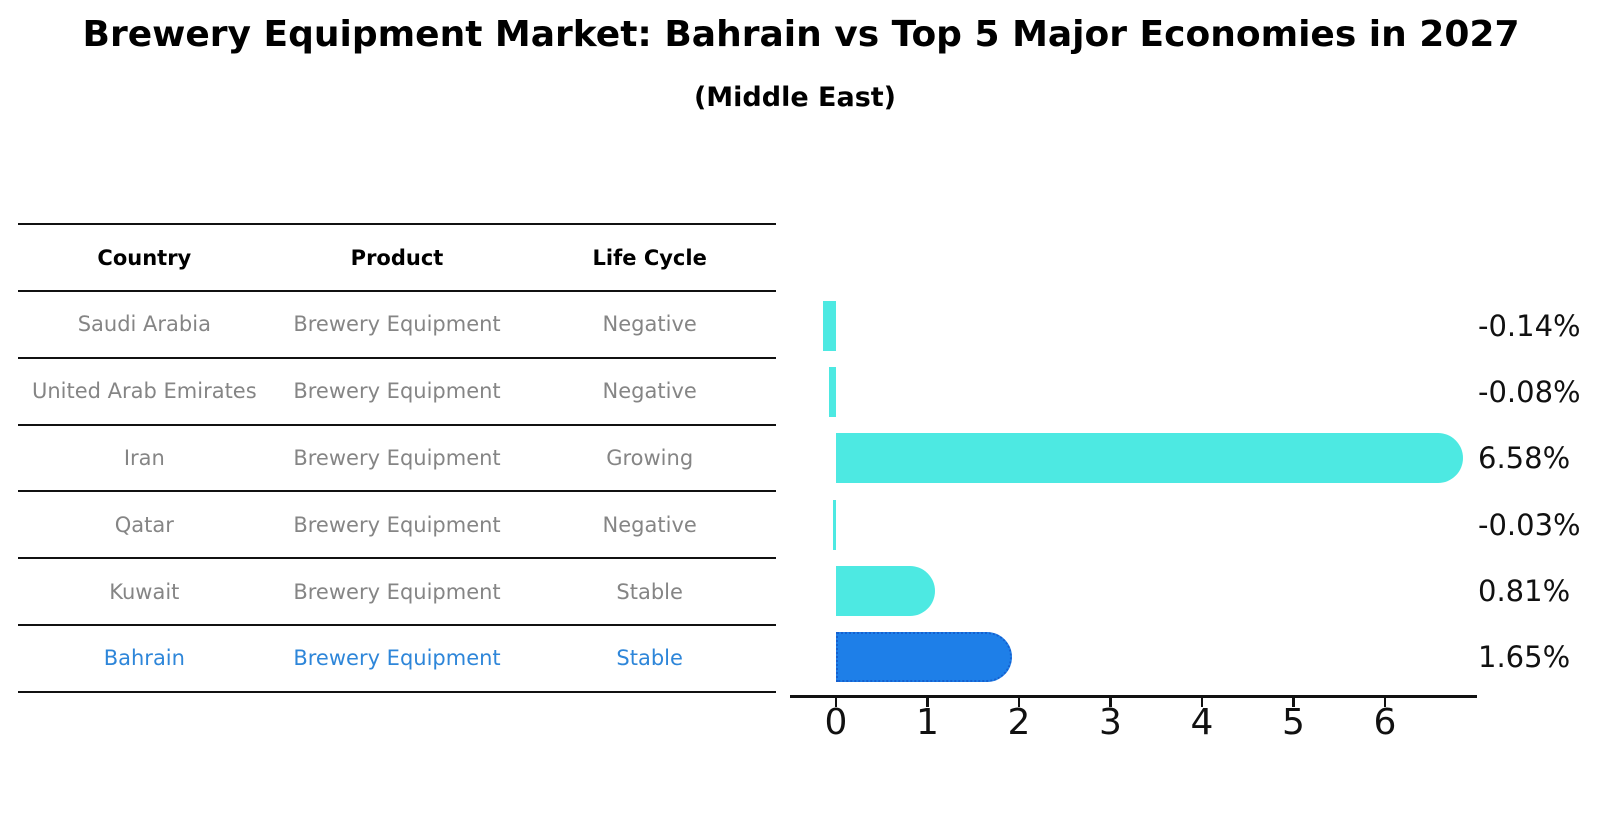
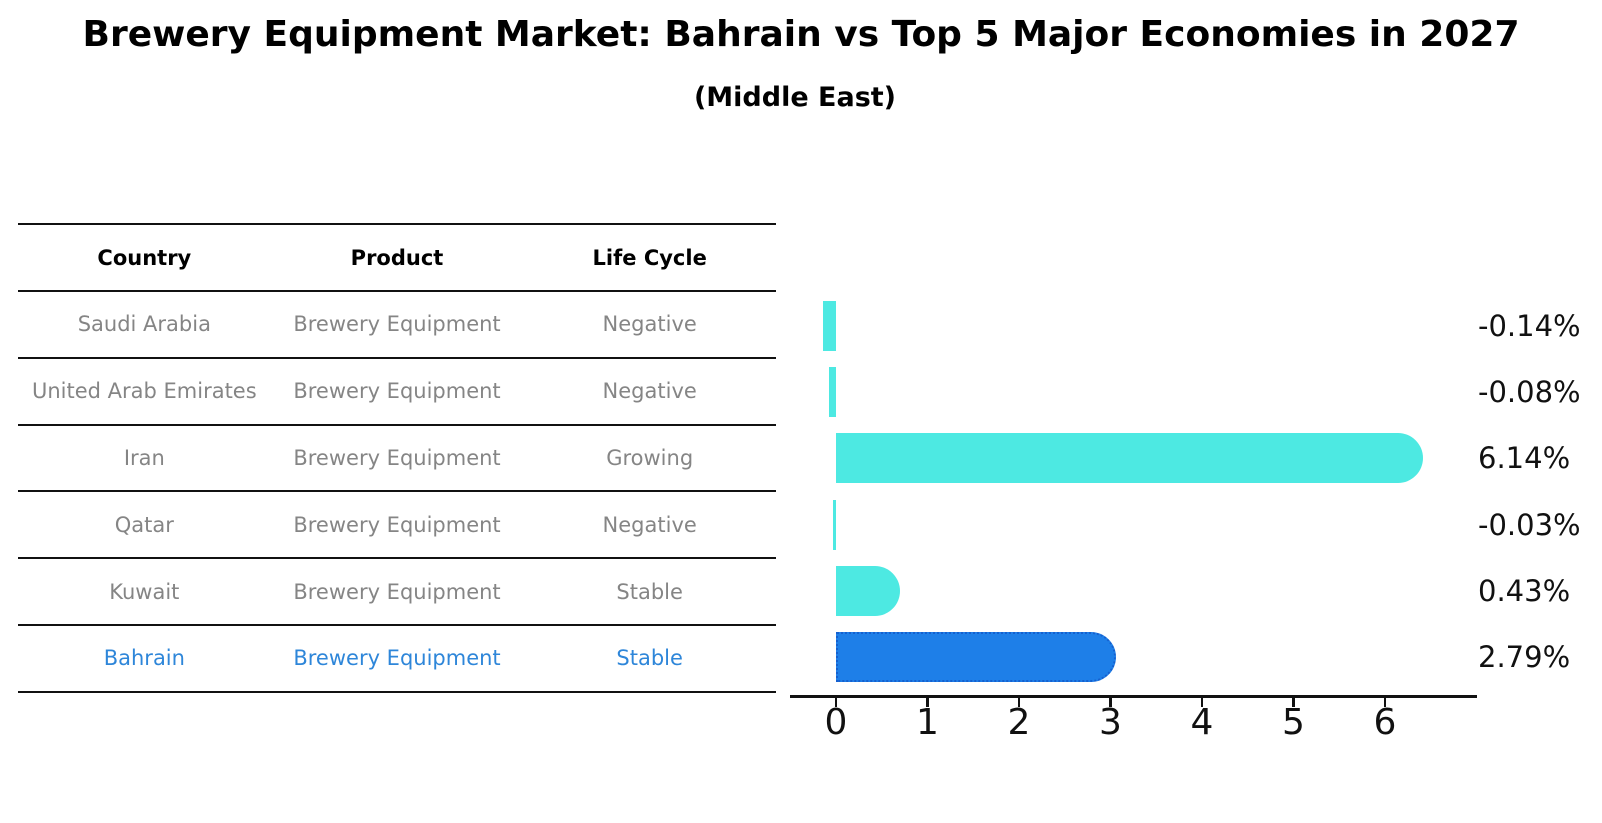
Iran: 6.58% -> 6.14%
Kuwait: 0.81% -> 0.43%
Bahrain: 1.65% -> 2.79%
